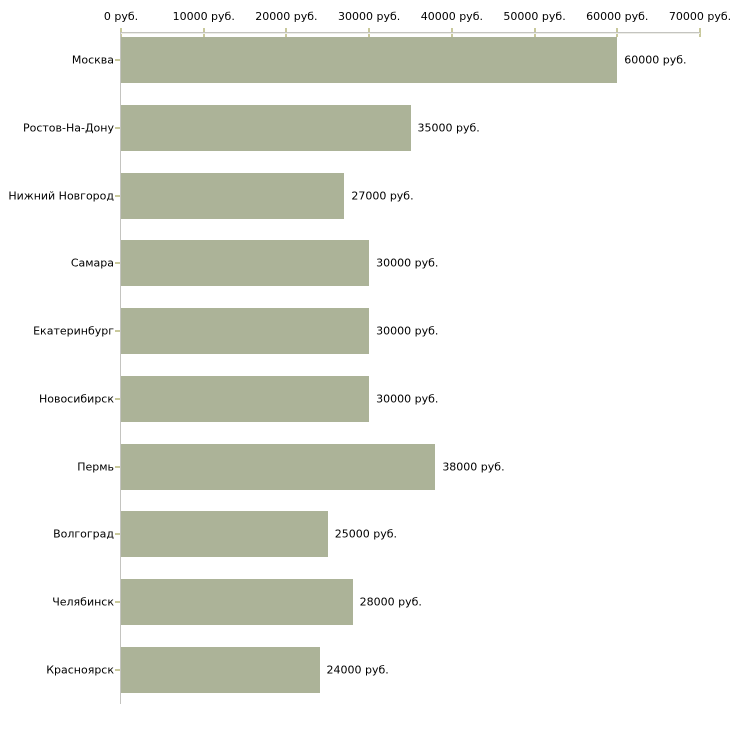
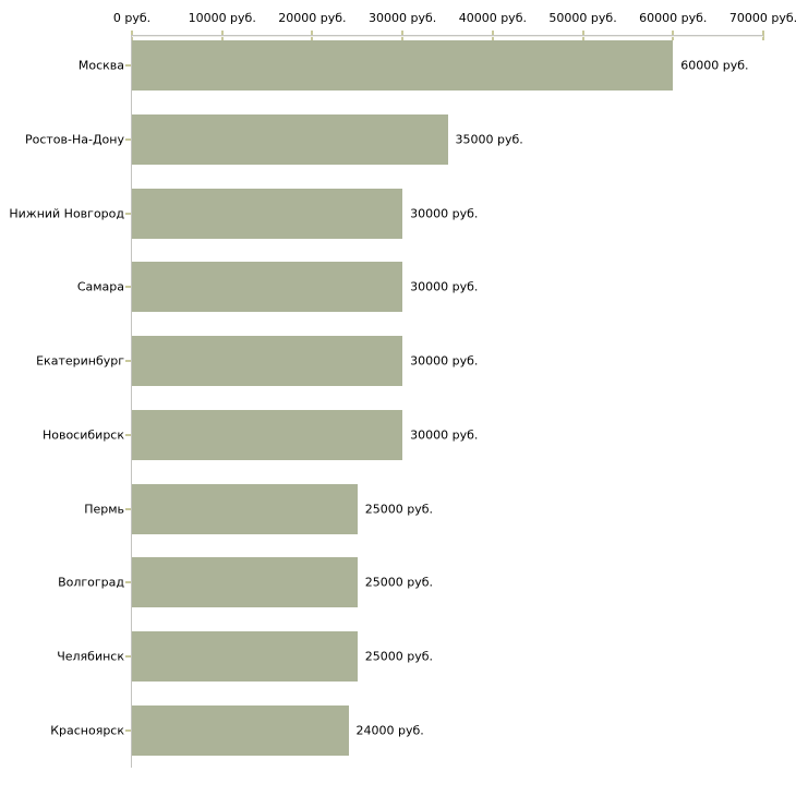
Нижний Новгород: 27000 -> 30000
Пермь: 38000 -> 25000
Челябинск: 28000 -> 25000
